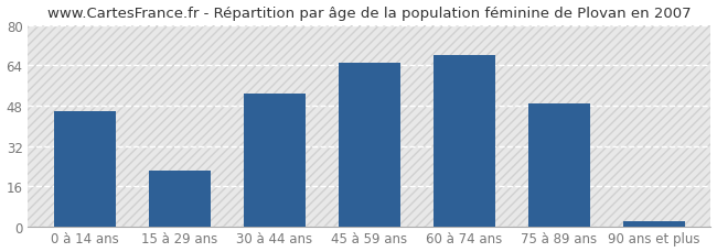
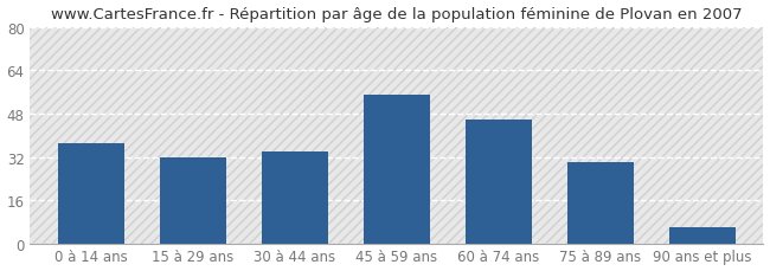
0 à 14 ans: 46 -> 37
15 à 29 ans: 22 -> 32
30 à 44 ans: 53 -> 34
45 à 59 ans: 65 -> 55
60 à 74 ans: 68 -> 46
75 à 89 ans: 49 -> 30
90 ans et plus: 2 -> 6
